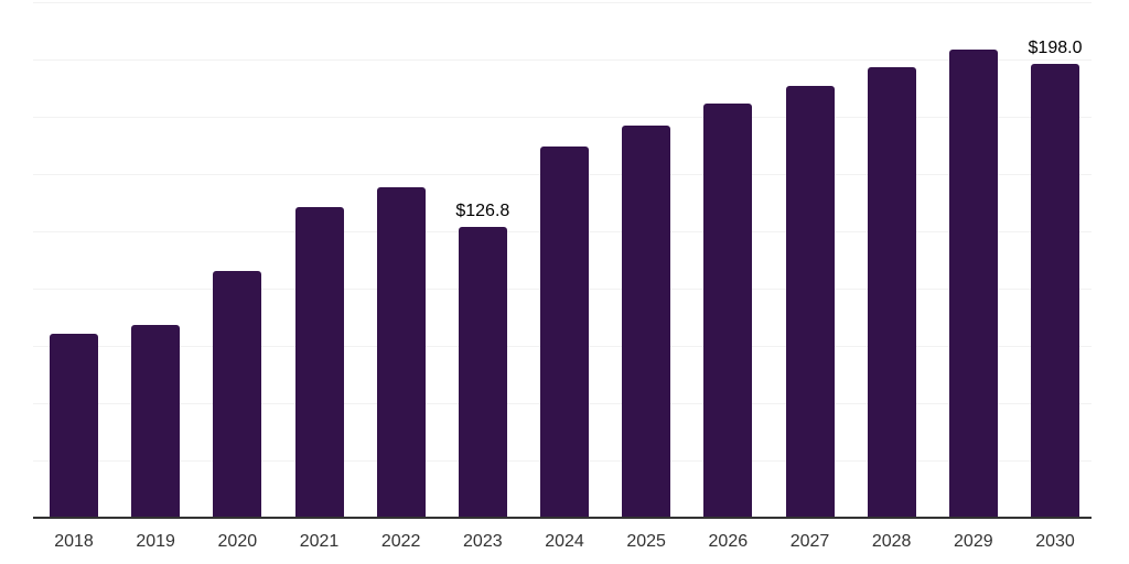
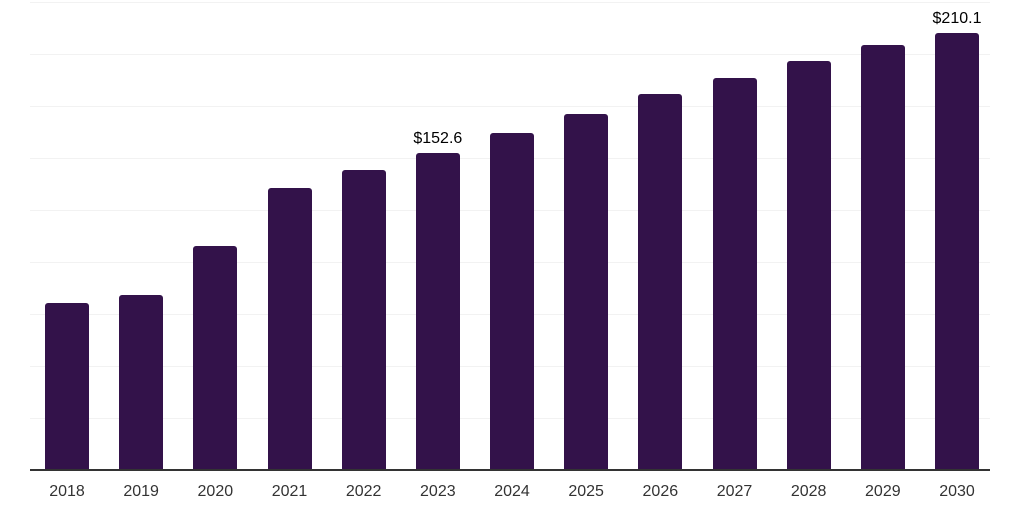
2023: $126.8 -> $152.6
2030: $198.0 -> $210.1
